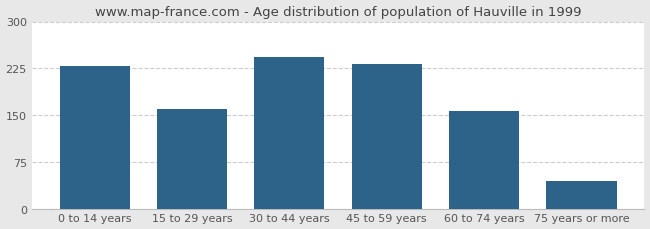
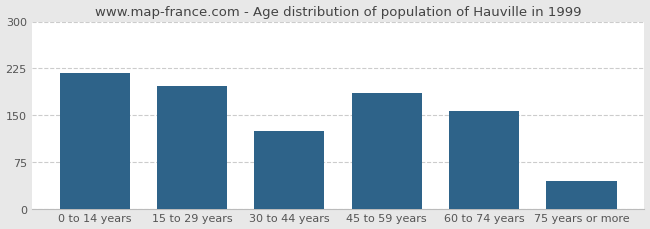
0 to 14 years: 229 -> 218
15 to 29 years: 160 -> 196
30 to 44 years: 243 -> 124
45 to 59 years: 232 -> 186
